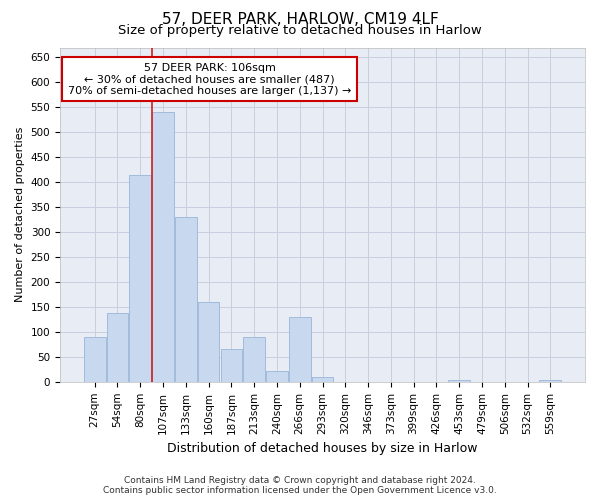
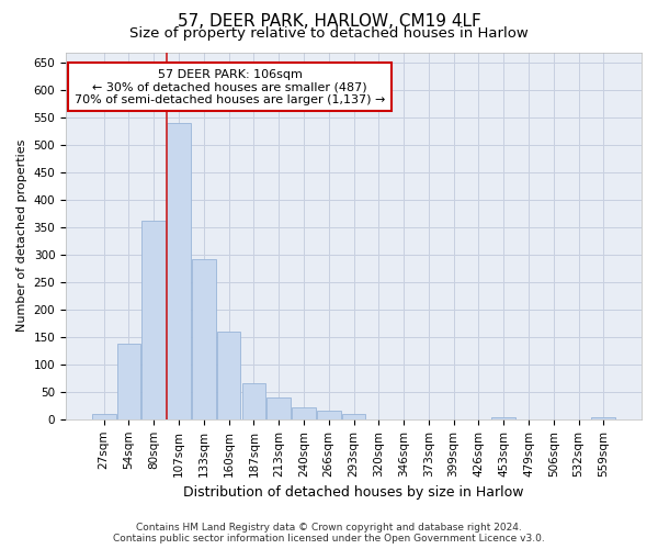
27sqm: 90 -> 10
80sqm: 415 -> 362
133sqm: 330 -> 293
213sqm: 90 -> 40
266sqm: 130 -> 15
